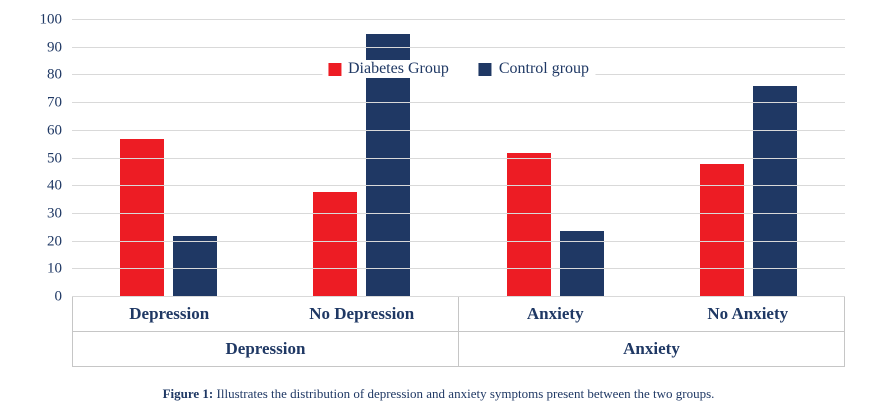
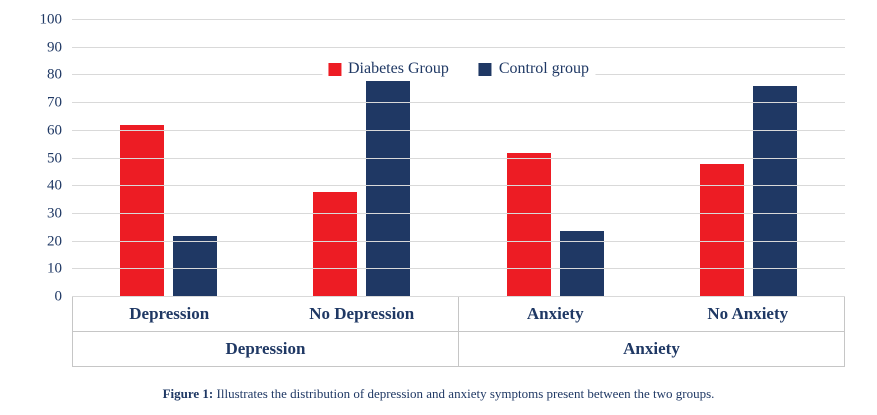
Diabetes Group/Depression: 57 -> 62
Control group/No Depression: 95 -> 78
